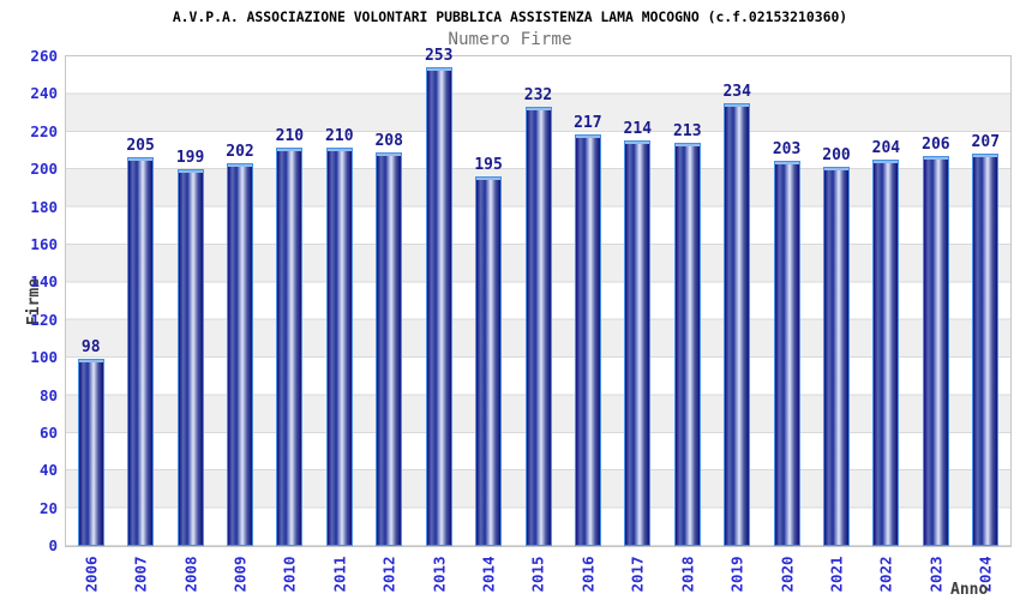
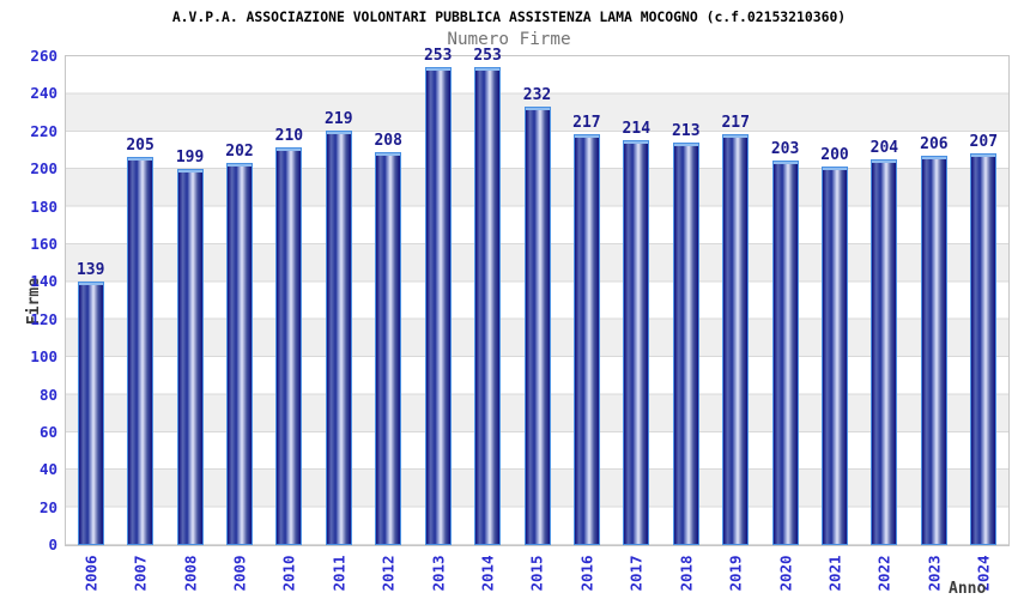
2006: 98 -> 139
2011: 210 -> 219
2014: 195 -> 253
2019: 234 -> 217
